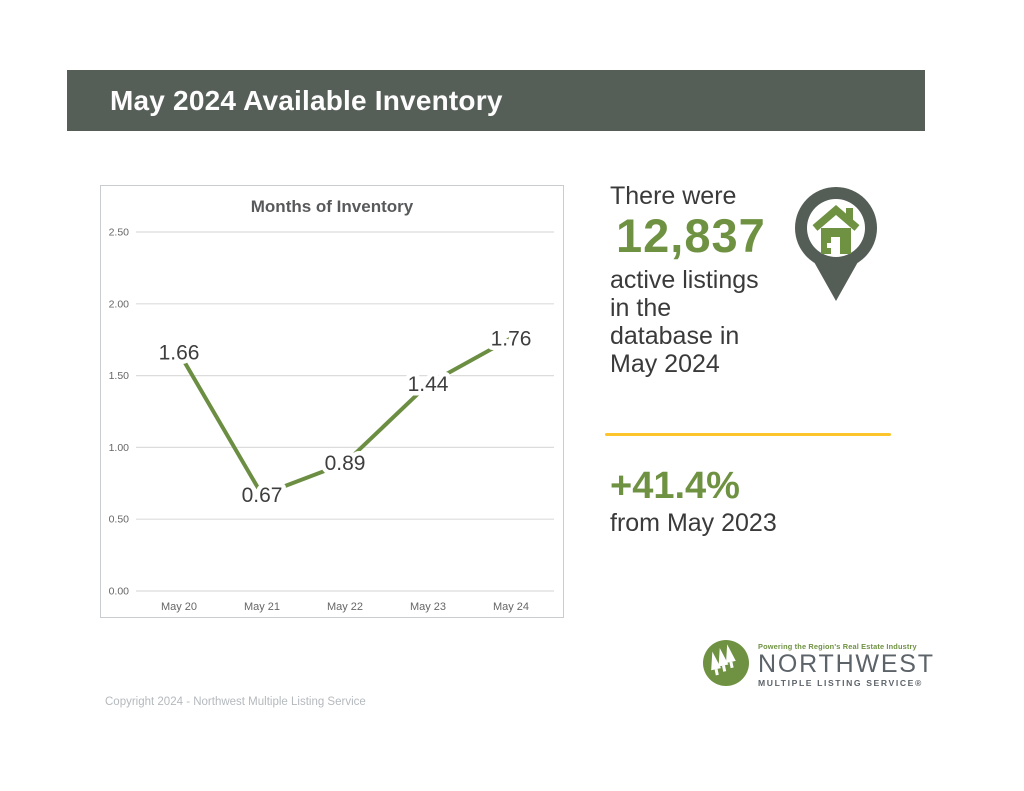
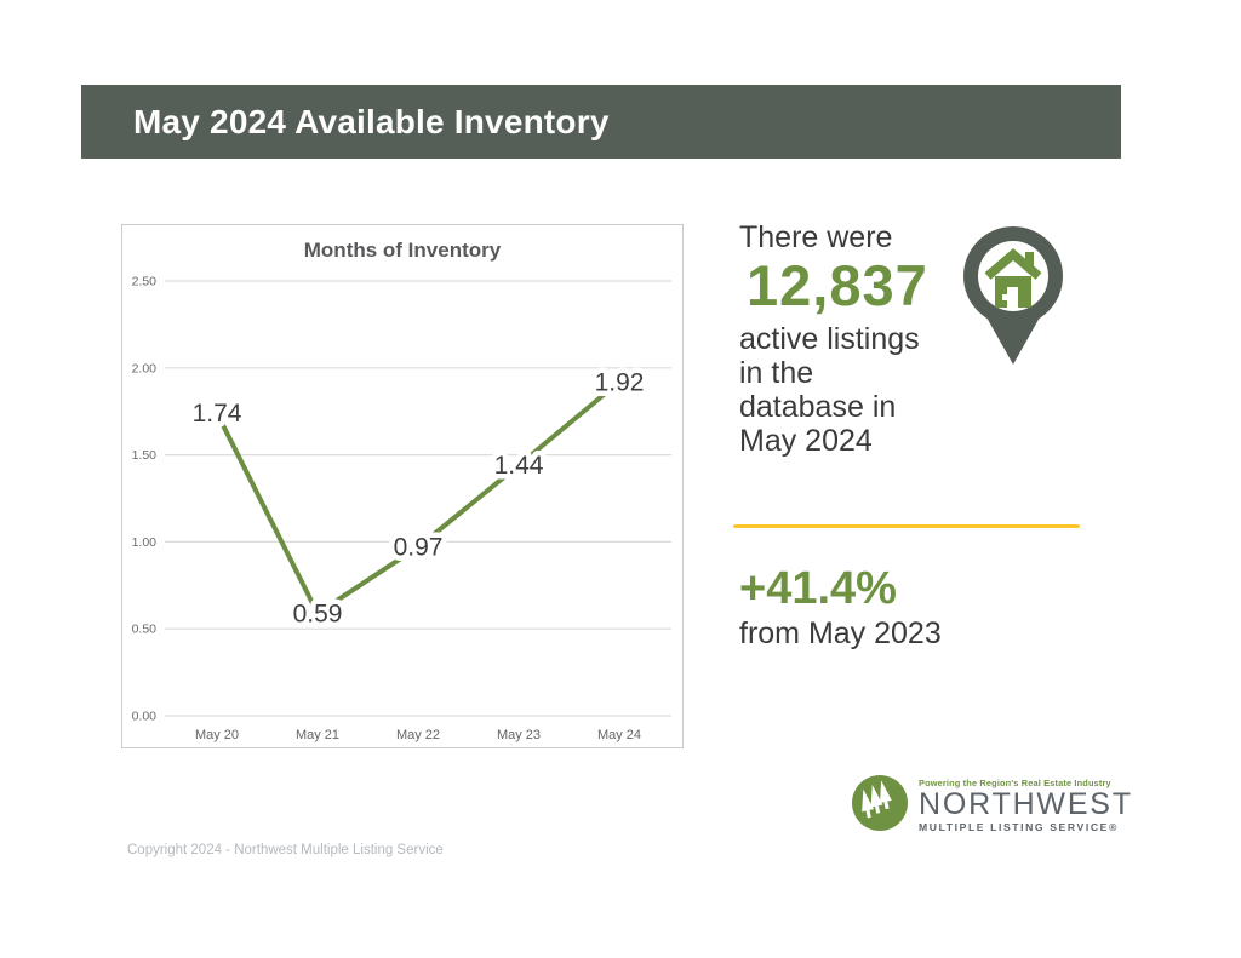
May 20: 1.66 -> 1.74
May 21: 0.67 -> 0.59
May 22: 0.89 -> 0.97
May 24: 1.76 -> 1.92
